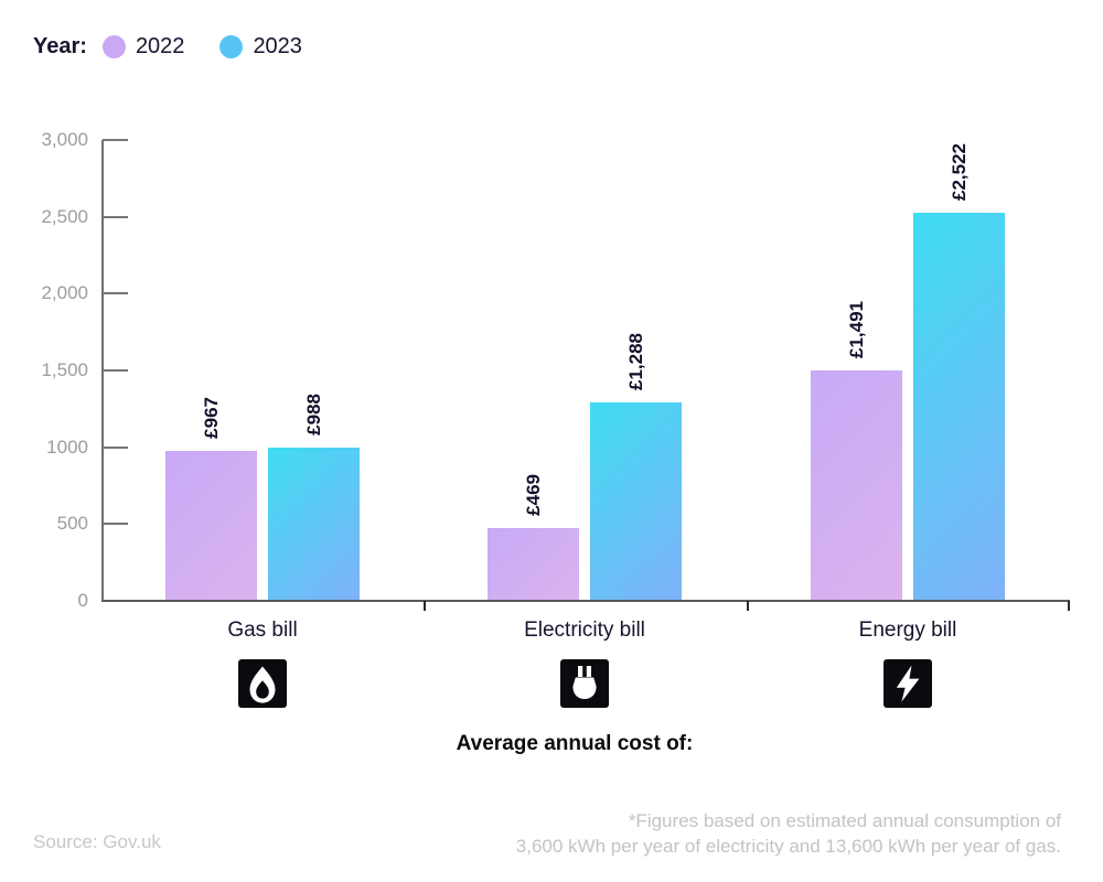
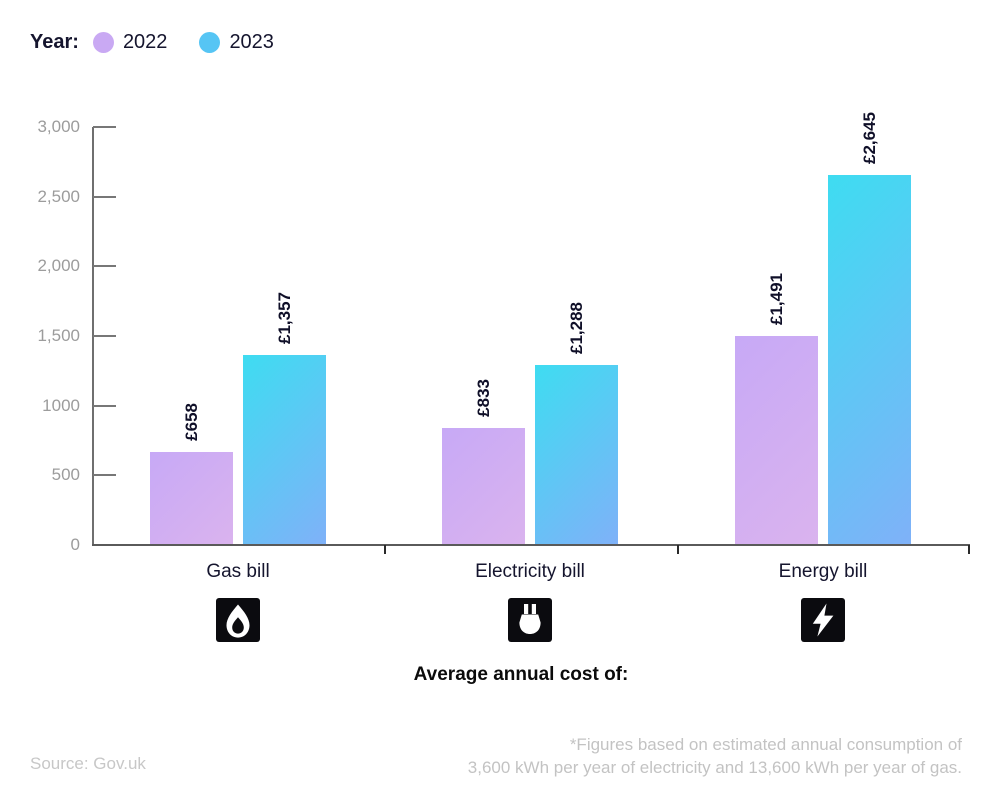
2022/Gas bill: £967 -> £658
2023/Gas bill: £988 -> £1,357
2022/Electricity bill: £469 -> £833
2023/Energy bill: £2,522 -> £2,645
